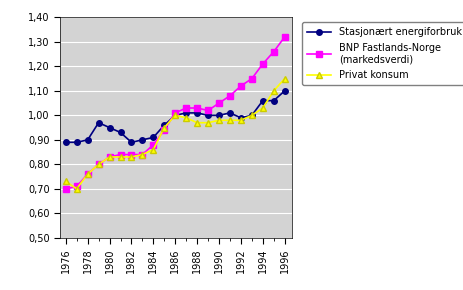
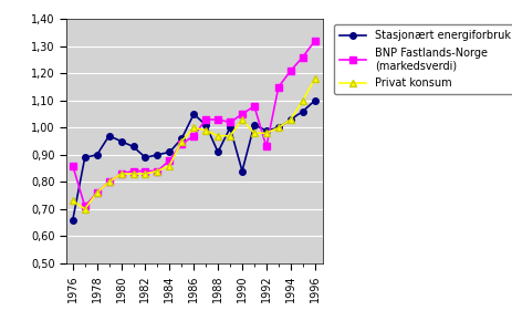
Stasjonært energiforbruk/1976: 0,89 -> 0,66
BNP Fastlands-Norge (markedsverdi)/1976: 0,70 -> 0,86
Stasjonært energiforbruk/1986: 1,00 -> 1,05
BNP Fastlands-Norge (markedsverdi)/1986: 1,01 -> 0,97
Stasjonært energiforbruk/1988: 1,01 -> 0,91
Stasjonært energiforbruk/1990: 1,00 -> 0,84
Privat konsum/1990: 0,98 -> 1,03
BNP Fastlands-Norge (markedsverdi)/1992: 1,12 -> 0,93
Stasjonært energiforbruk/1994: 1,06 -> 1,03
Privat konsum/1996: 1,15 -> 1,18
